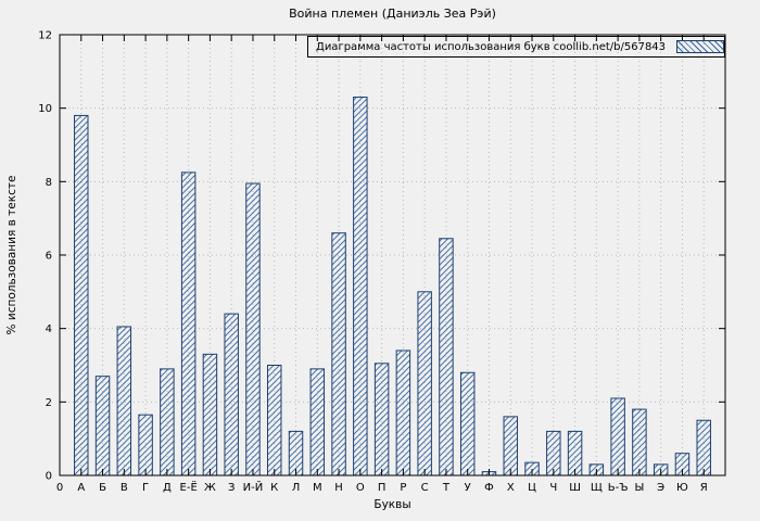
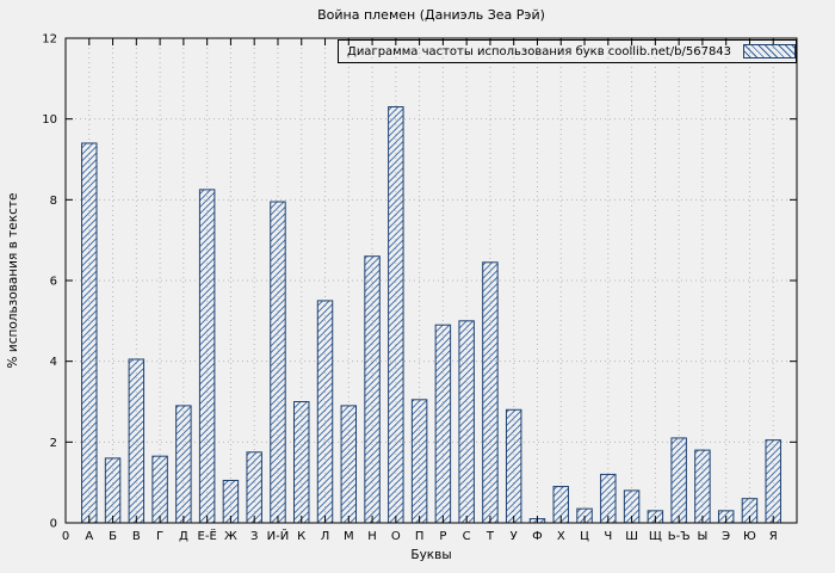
А: 9.8 -> 9.4
Б: 2.7 -> 1.6
Ж: 3.3 -> 1.1
З: 4.4 -> 1.8
Л: 1.2 -> 5.5
Р: 3.4 -> 4.9
Х: 1.6 -> 0.9
Ш: 1.2 -> 0.8
Я: 1.5 -> 2.0
